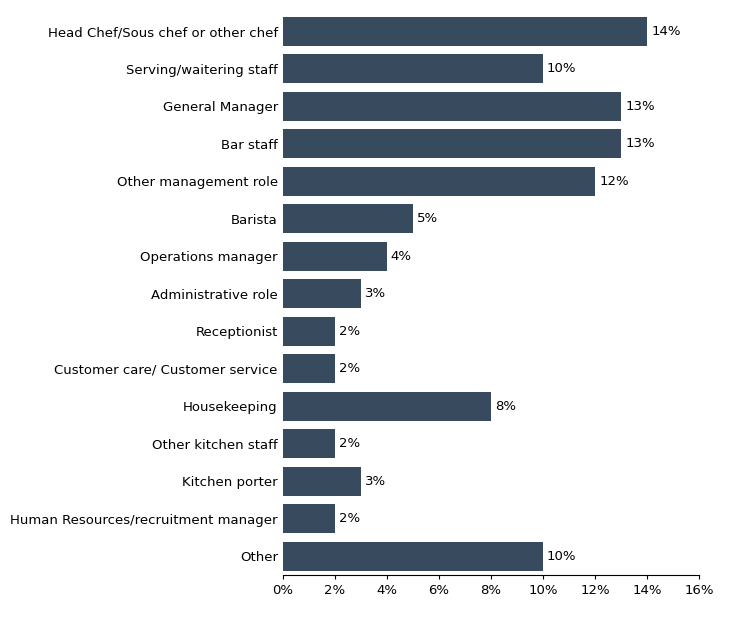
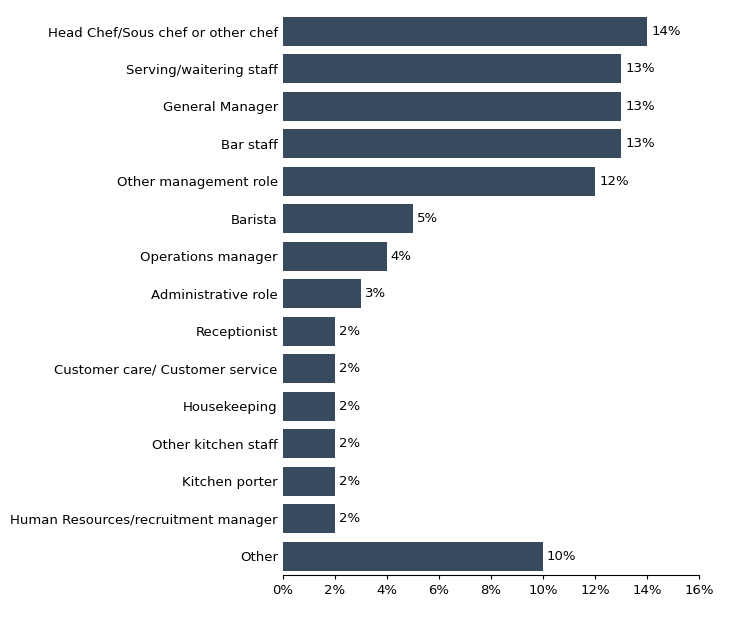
Serving/waitering staff: 10% -> 13%
Housekeeping: 8% -> 2%
Kitchen porter: 3% -> 2%
